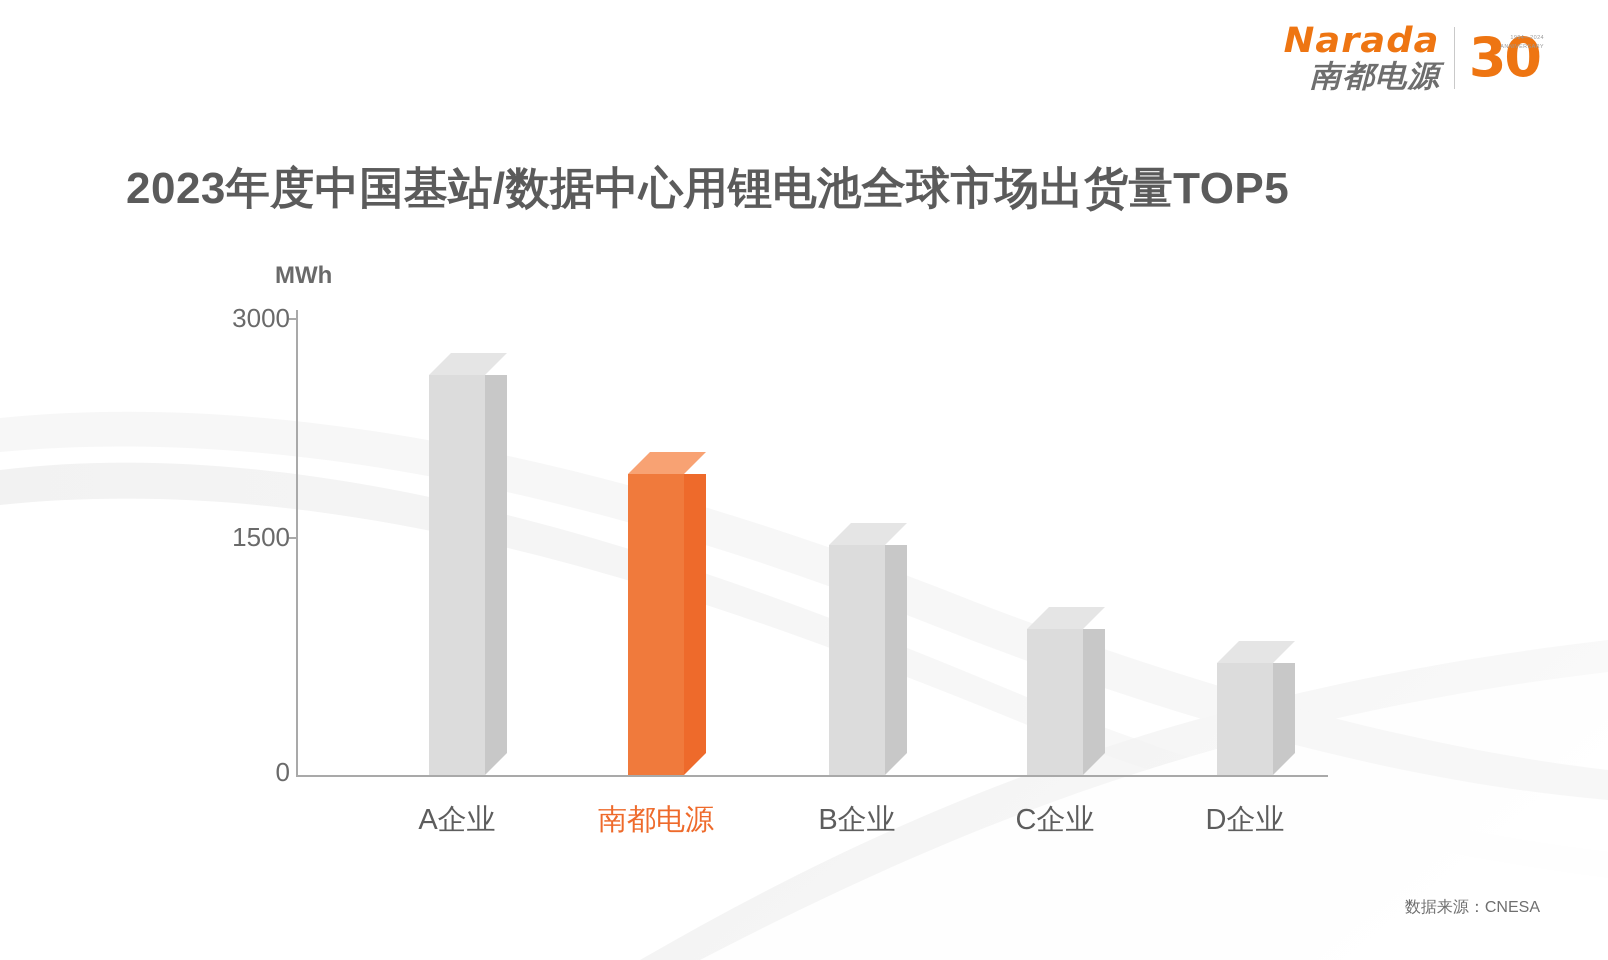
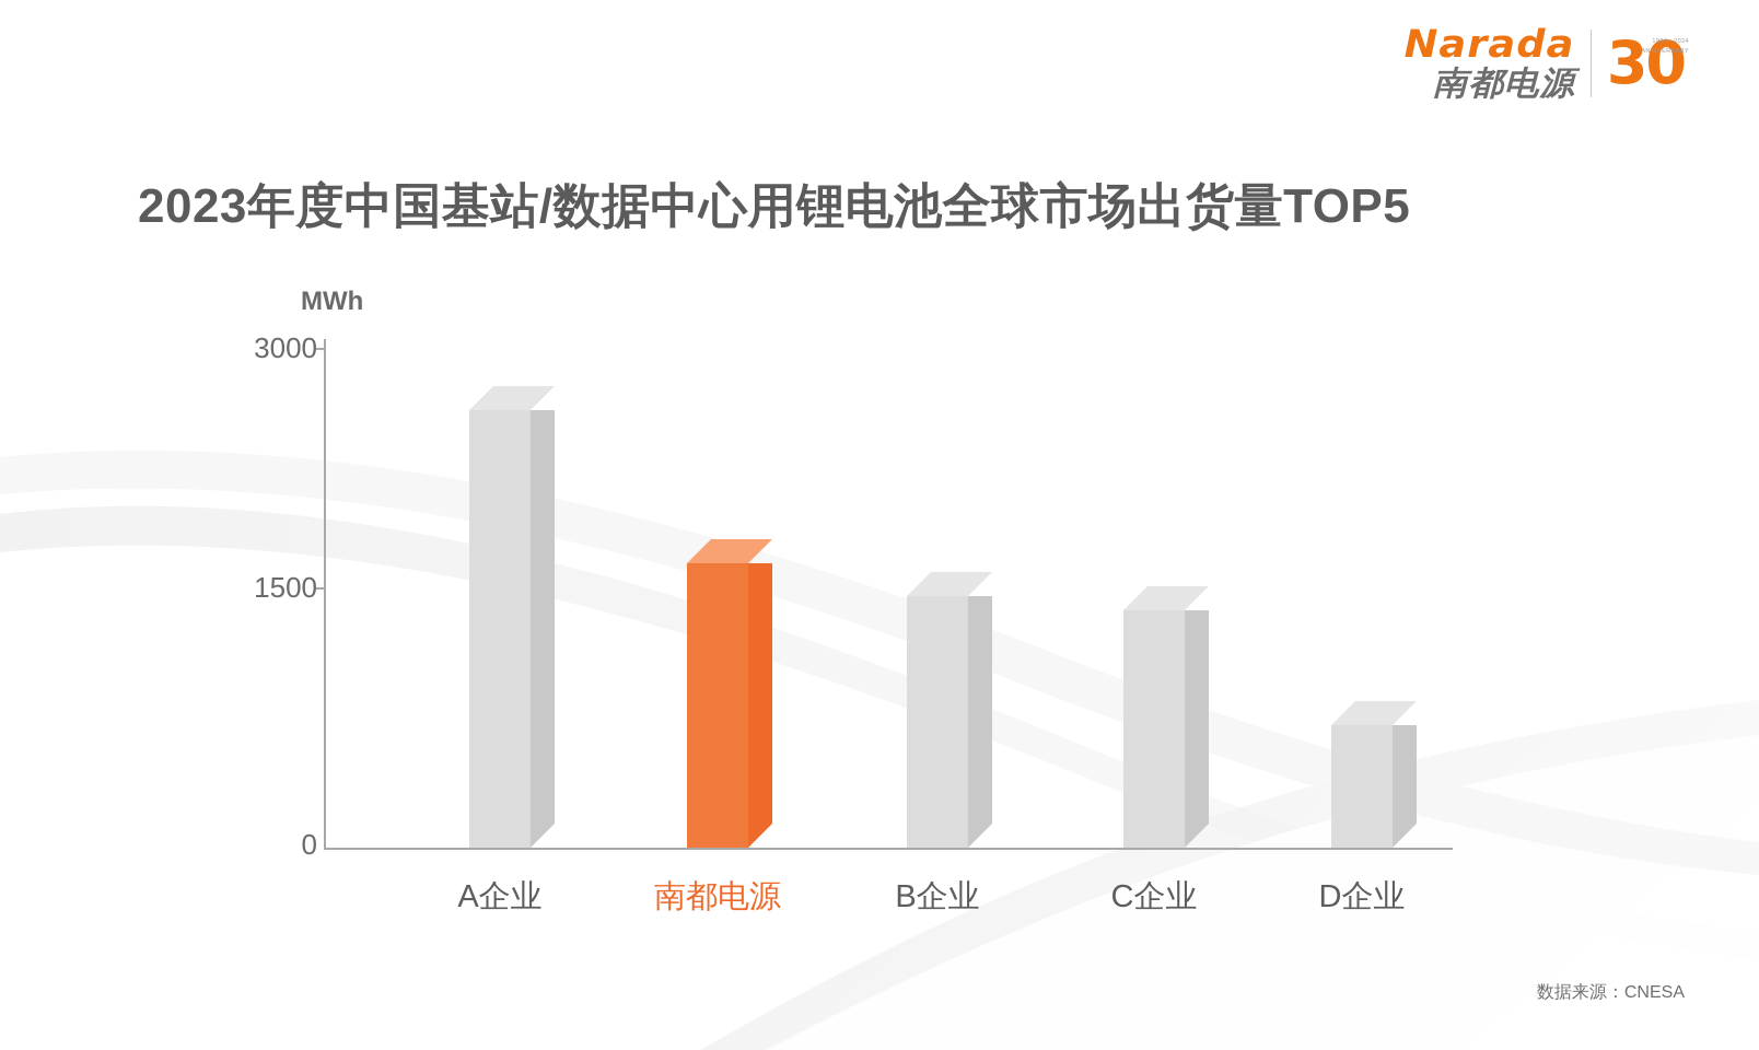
南都电源: 1900 -> 1640
C企业: 920 -> 1370
